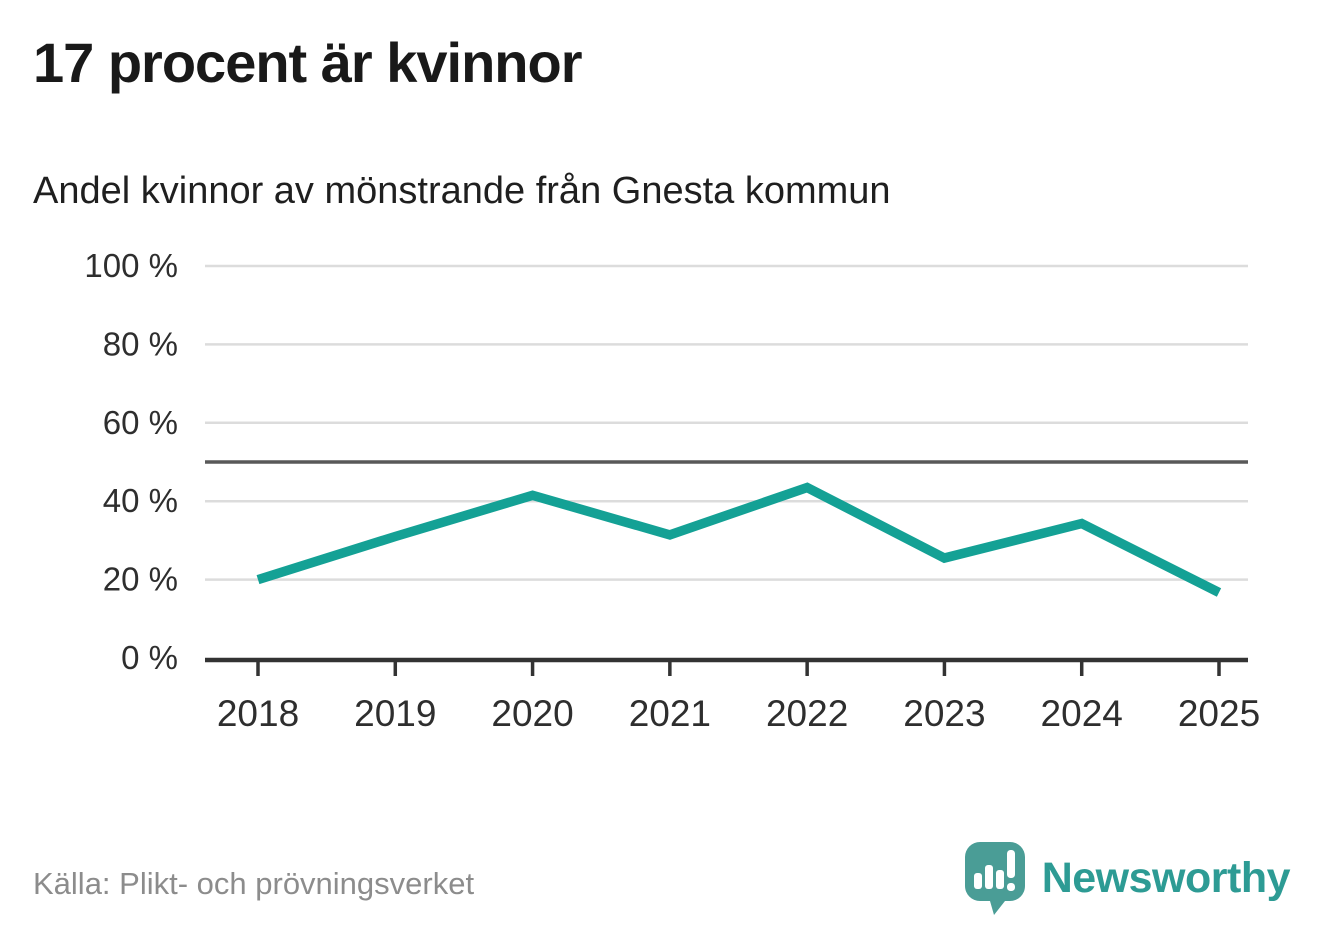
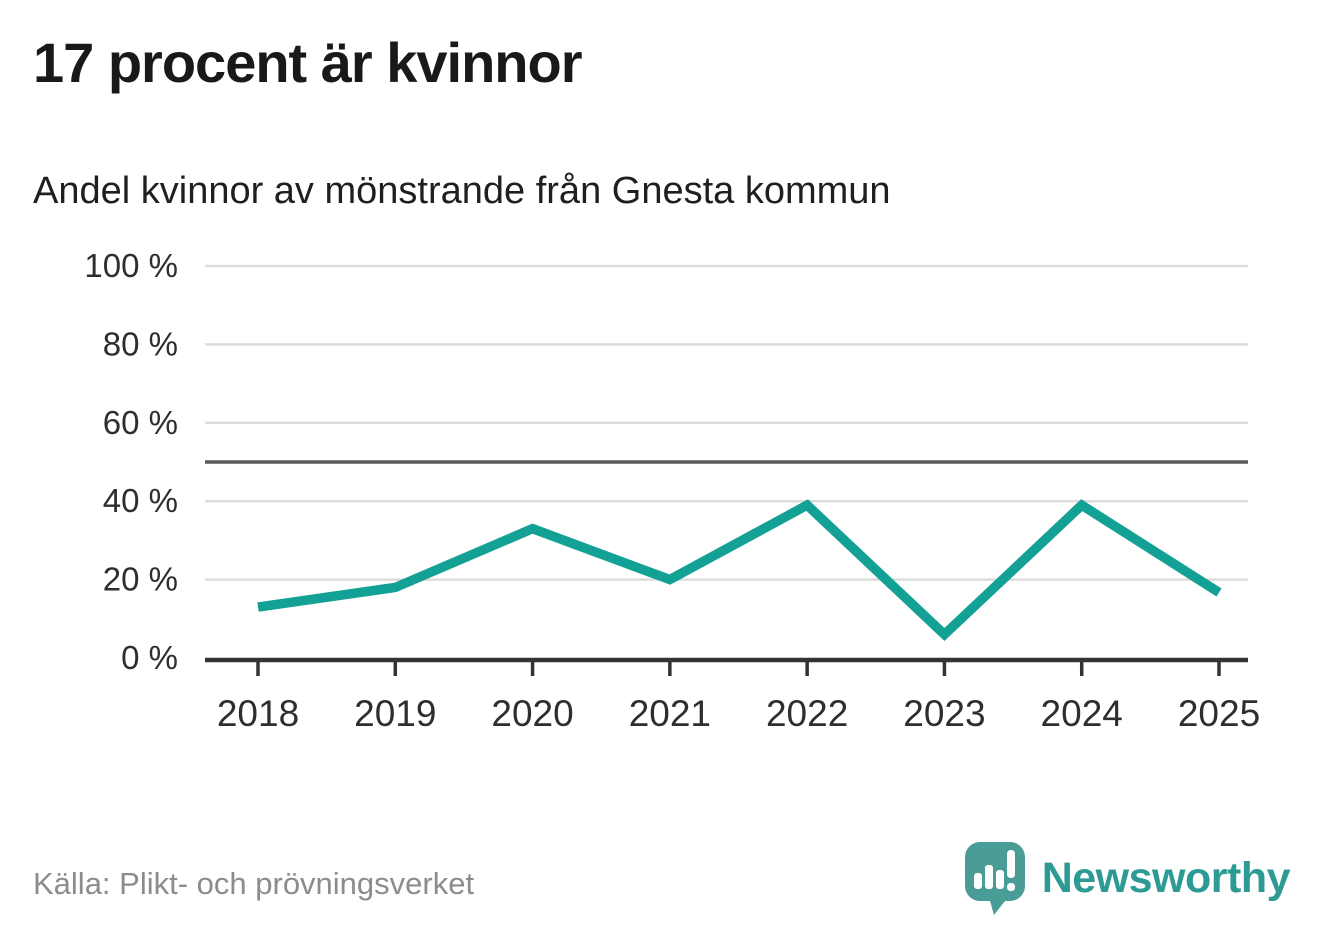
2018: 20% -> 13%
2019: 31% -> 18%
2020: 42% -> 33%
2021: 31% -> 20%
2022: 44% -> 39%
2023: 26% -> 6%
2024: 34% -> 39%
